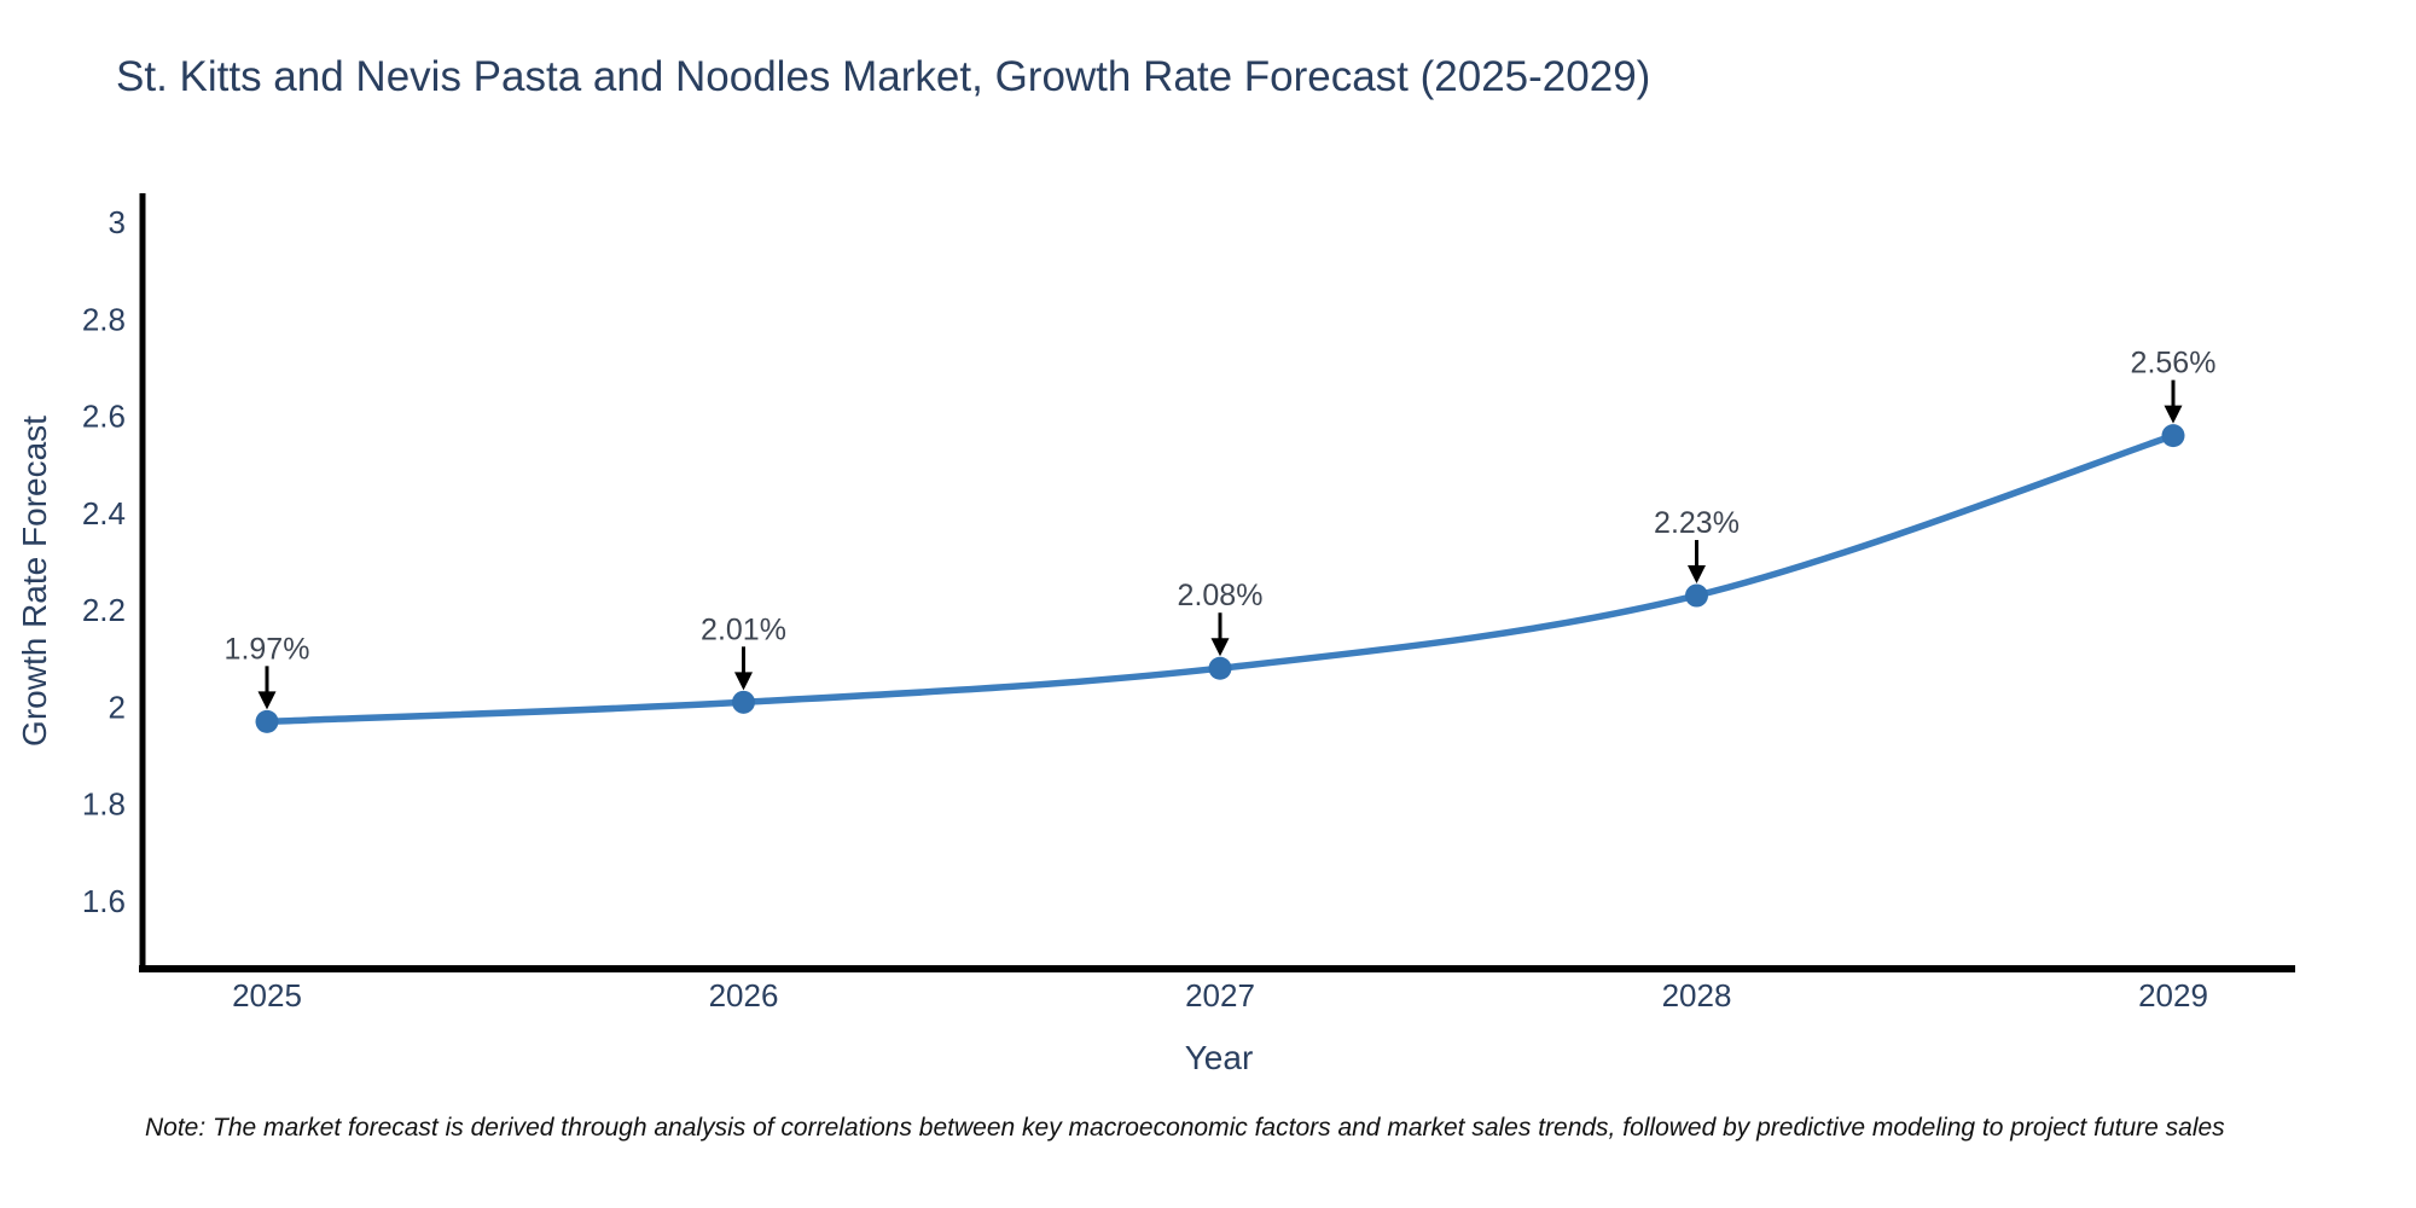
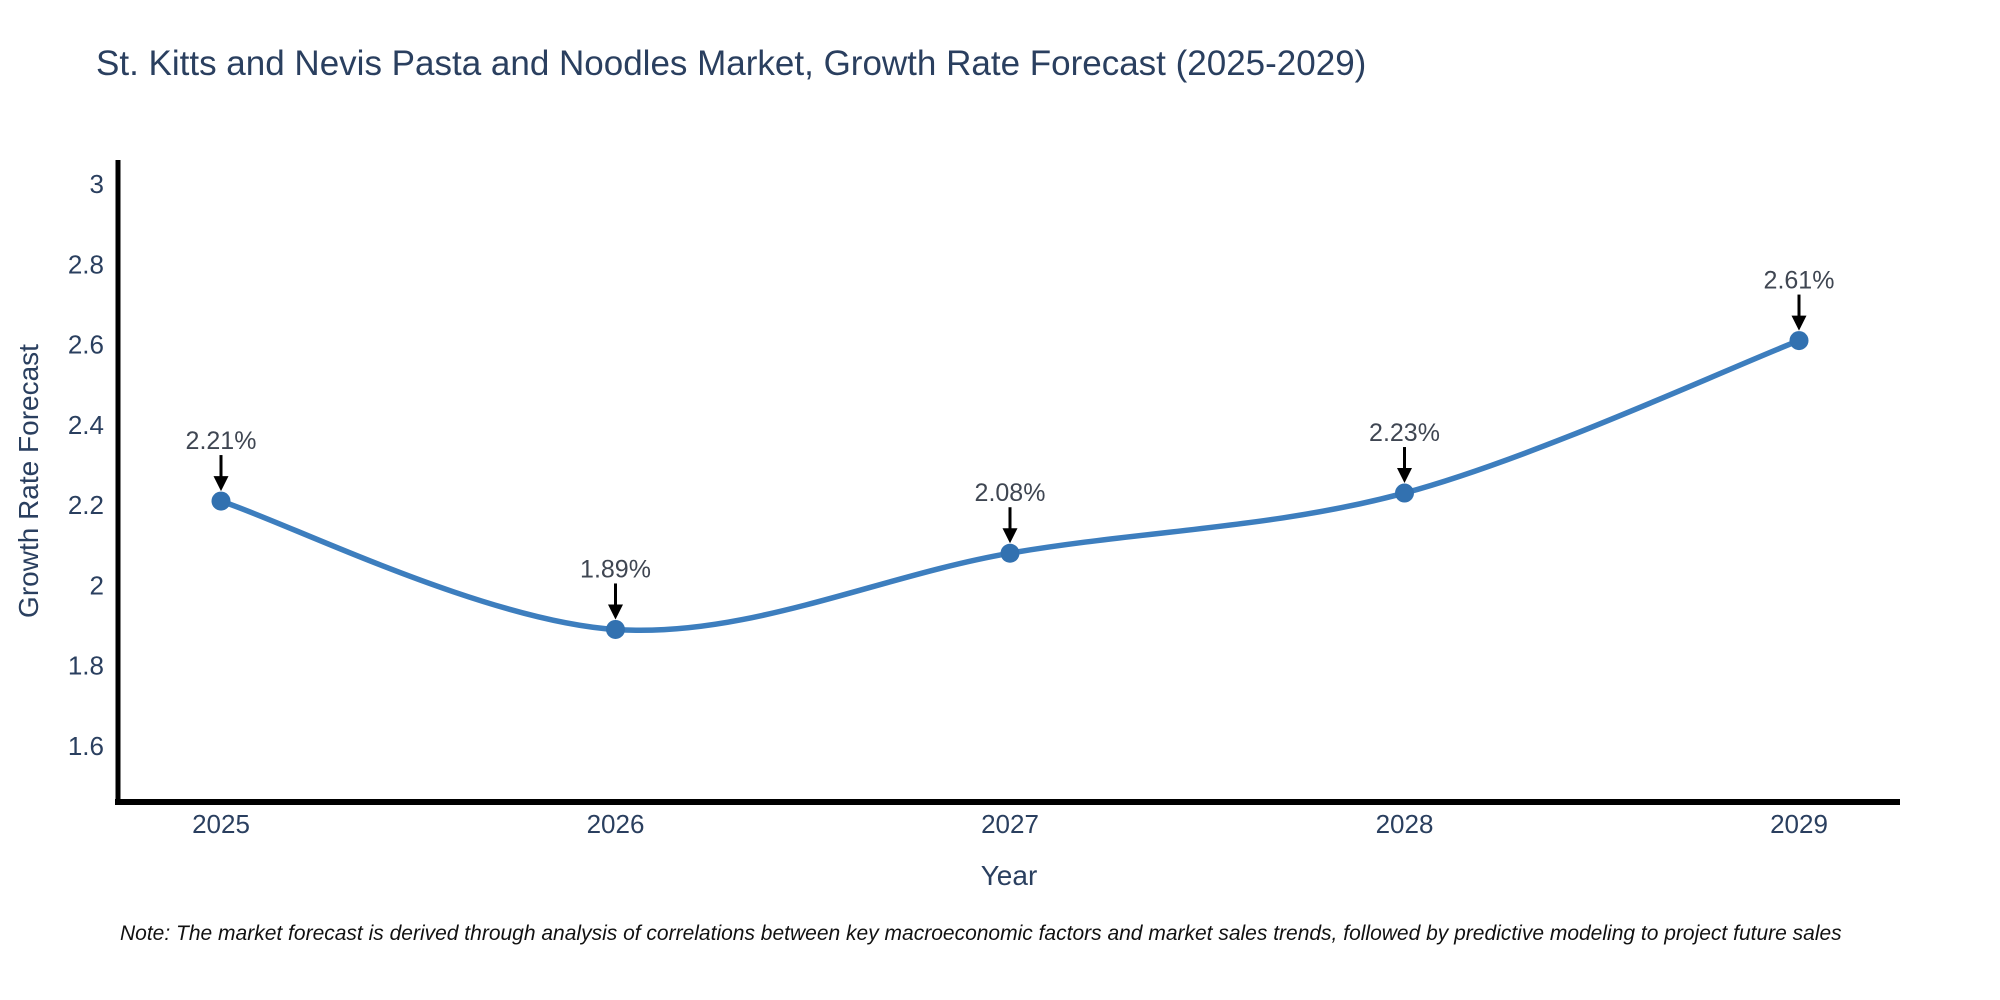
2025: 1.97% -> 2.21%
2026: 2.01% -> 1.89%
2029: 2.56% -> 2.61%
